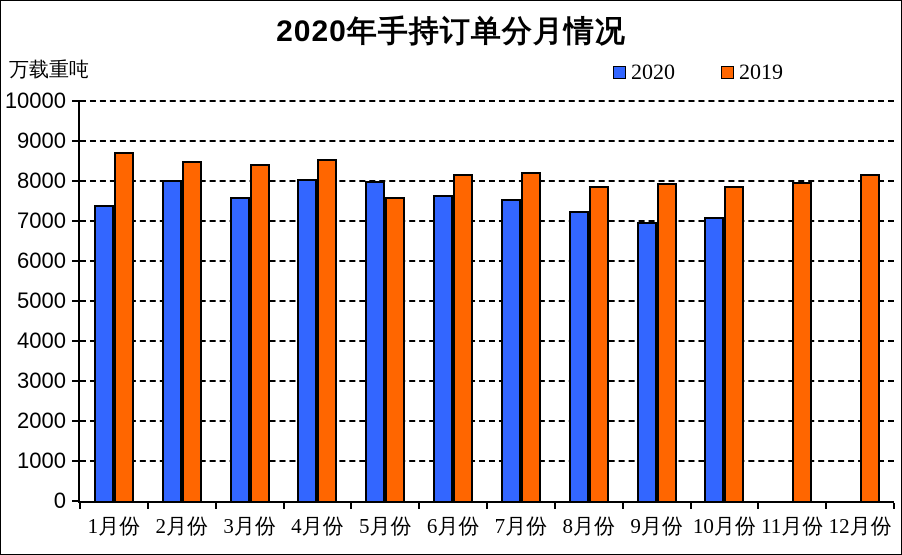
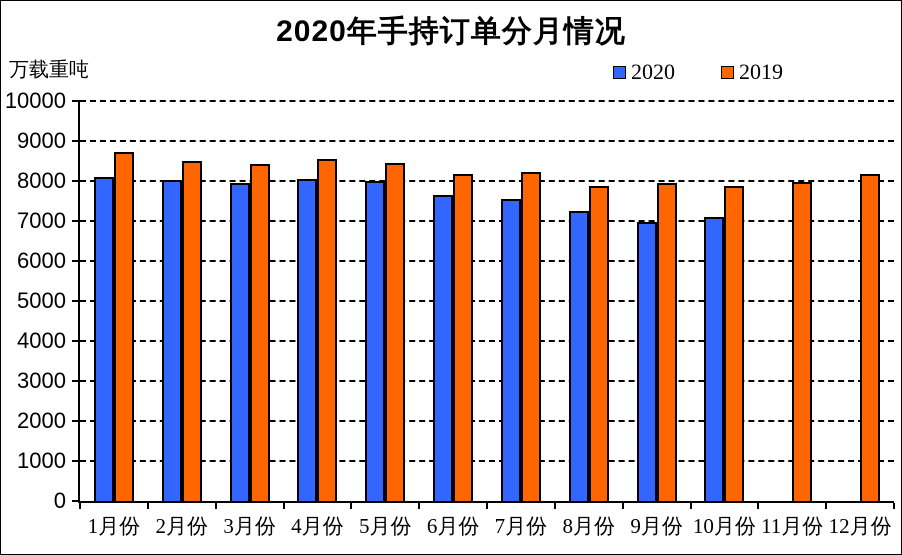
2020/1月份: 7400 -> 8100
2020/3月份: 7600 -> 8000
2019/5月份: 7600 -> 8400
